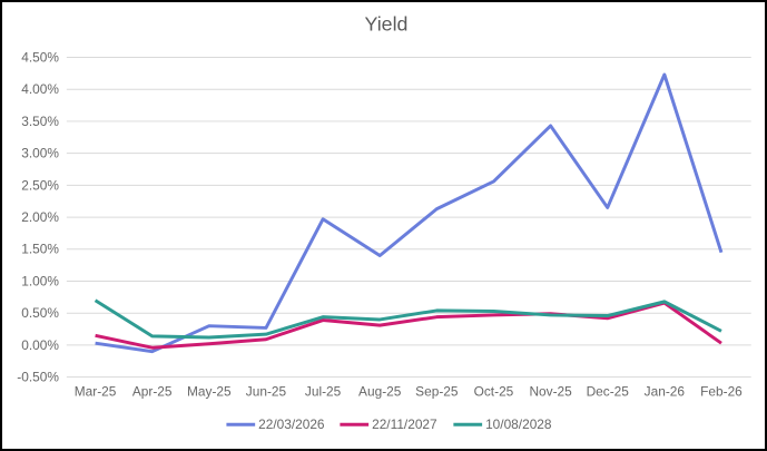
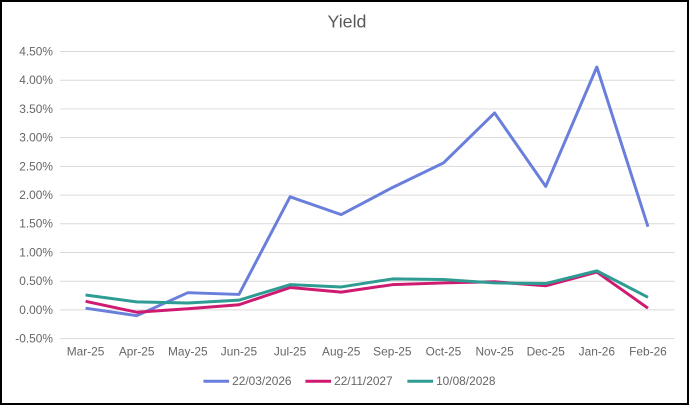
10/08/2028/Mar-25: 0.7% -> 0.3%
22/03/2026/Aug-25: 1.4% -> 1.7%
